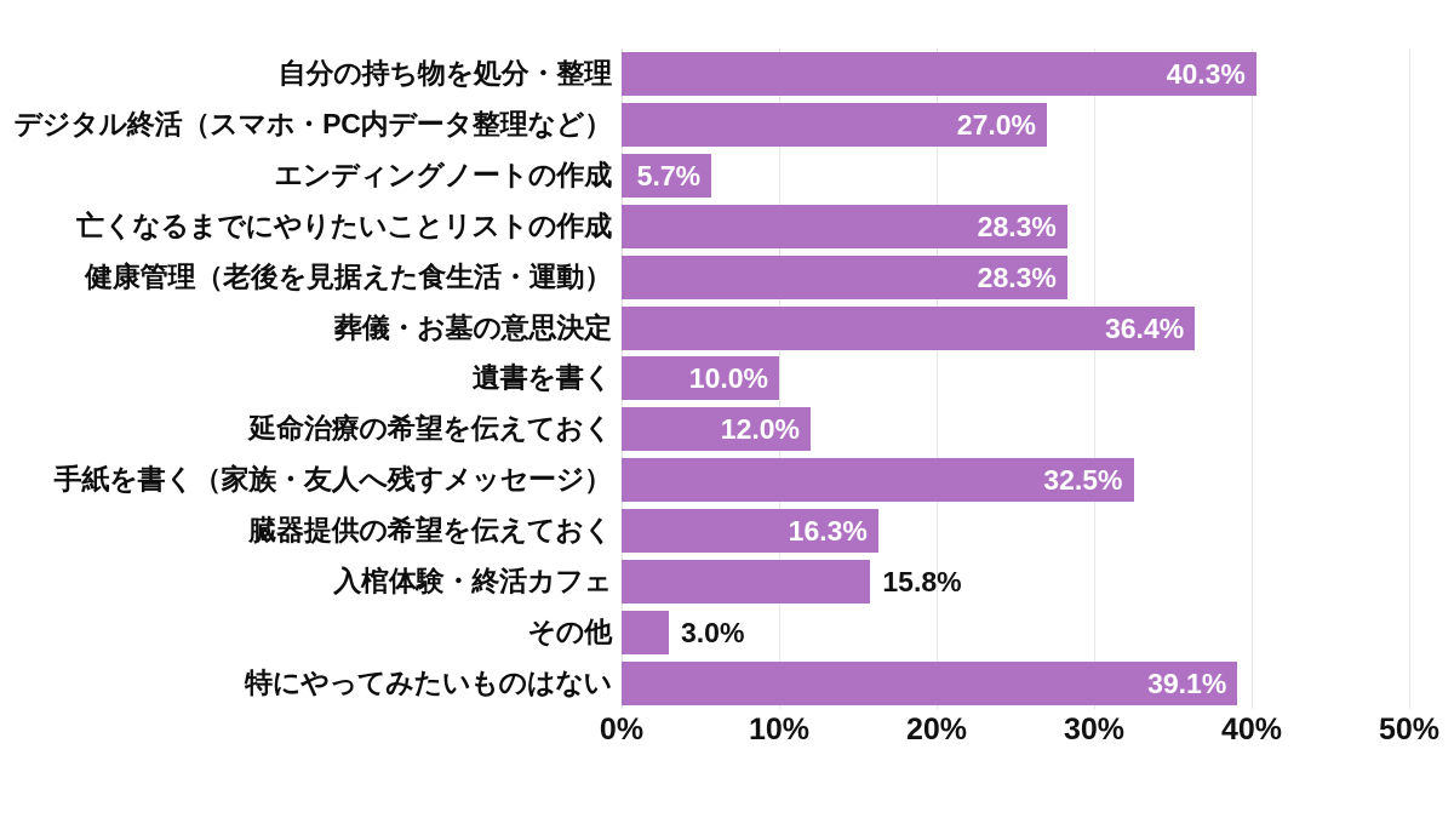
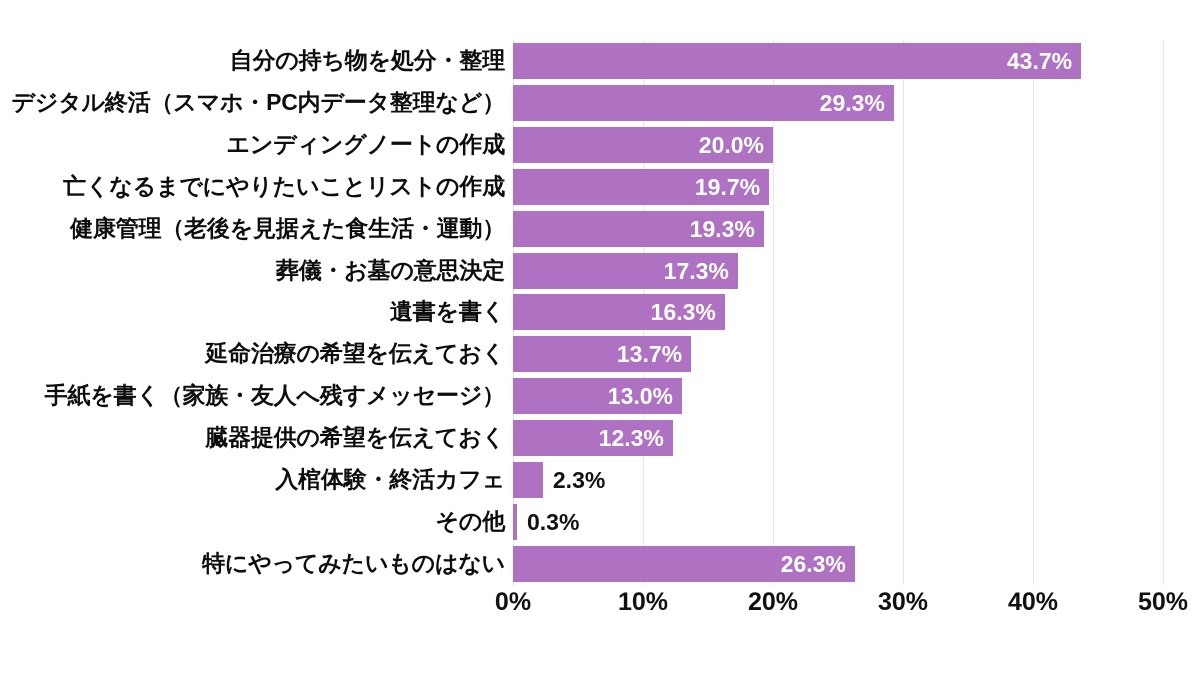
自分の持ち物を処分・整理: 40.3% -> 43.7%
デジタル終活（スマホ・PC内データ整理など）: 27.0% -> 29.3%
エンディングノートの作成: 5.7% -> 20.0%
亡くなるまでにやりたいことリストの作成: 28.3% -> 19.7%
健康管理（老後を見据えた食生活・運動）: 28.3% -> 19.3%
葬儀・お墓の意思決定: 36.4% -> 17.3%
遺書を書く: 10.0% -> 16.3%
延命治療の希望を伝えておく: 12.0% -> 13.7%
手紙を書く（家族・友人へ残すメッセージ）: 32.5% -> 13.0%
臓器提供の希望を伝えておく: 16.3% -> 12.3%
入棺体験・終活カフェ: 15.8% -> 2.3%
その他: 3.0% -> 0.3%
特にやってみたいものはない: 39.1% -> 26.3%
